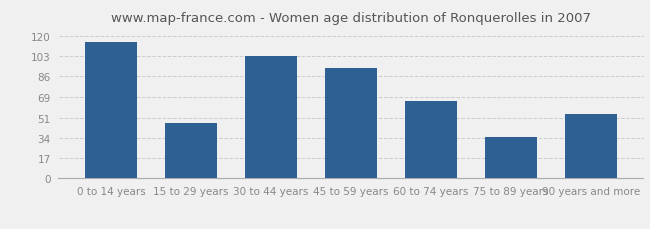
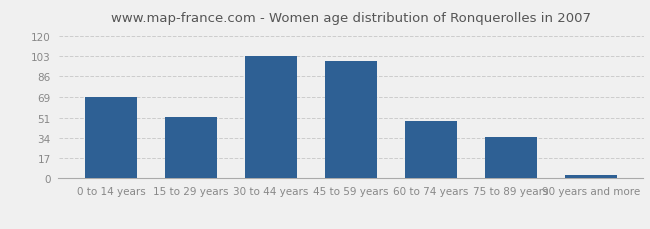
0 to 14 years: 115 -> 69
15 to 29 years: 47 -> 52
45 to 59 years: 93 -> 99
60 to 74 years: 65 -> 48
90 years and more: 54 -> 3
